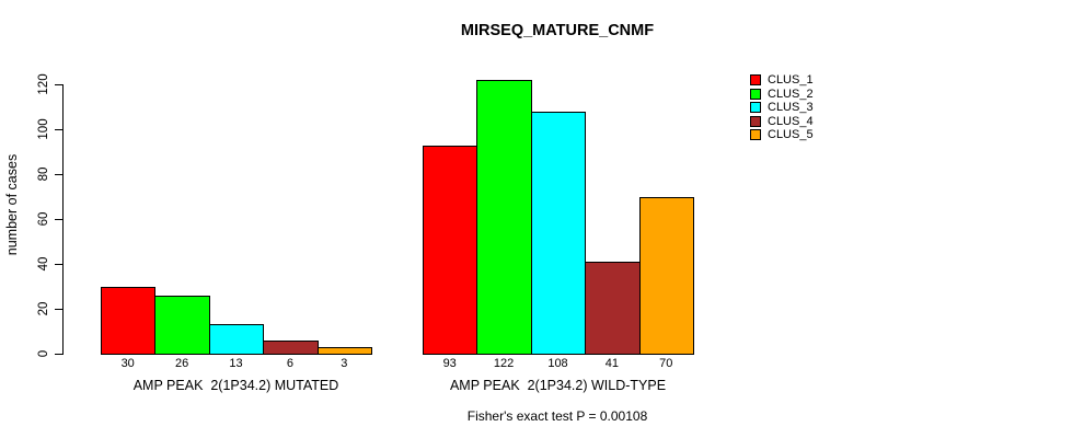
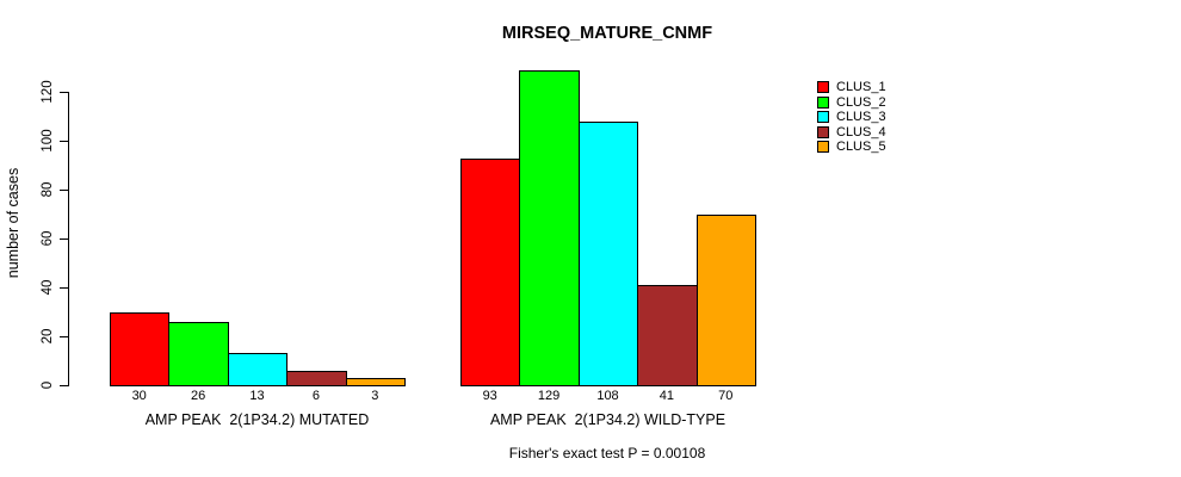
CLUS_2/AMP PEAK 2(1P34.2) WILD-TYPE: 122 -> 129
